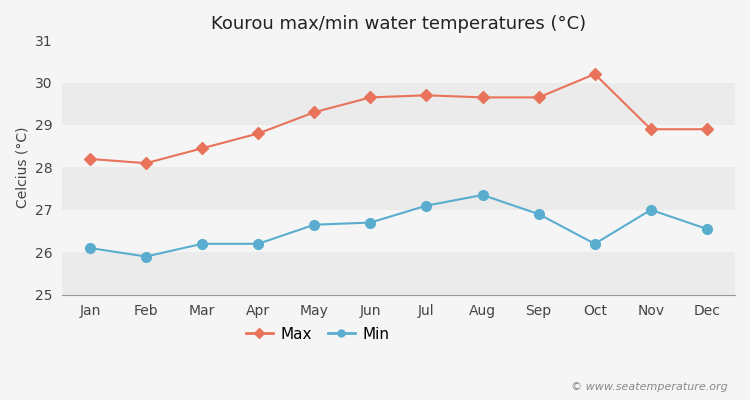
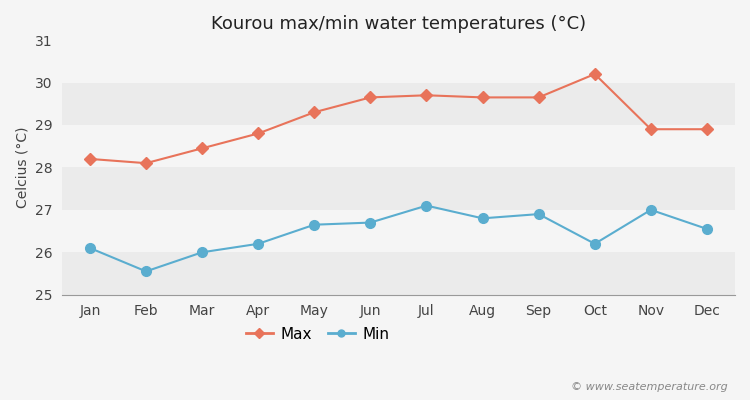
Min/Feb: 25.90 -> 25.55
Min/Mar: 26.20 -> 26.00
Min/Aug: 27.35 -> 26.80
